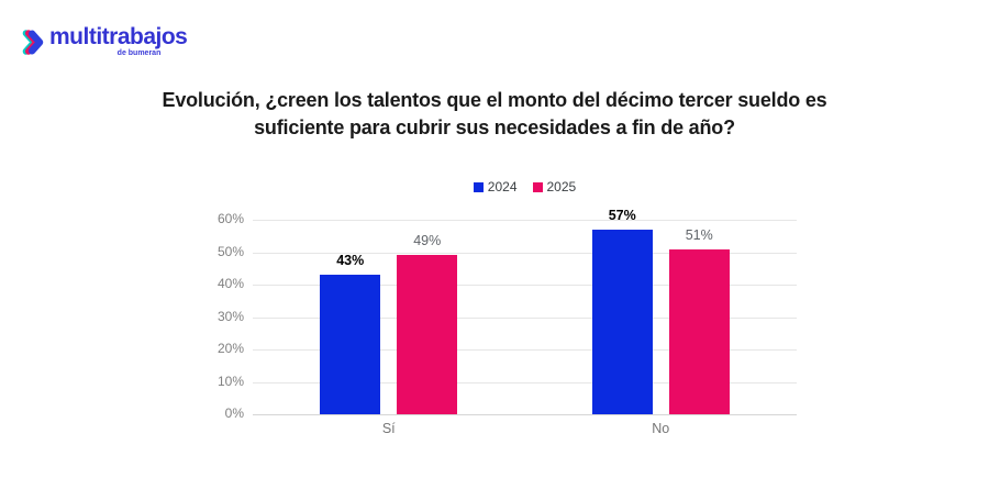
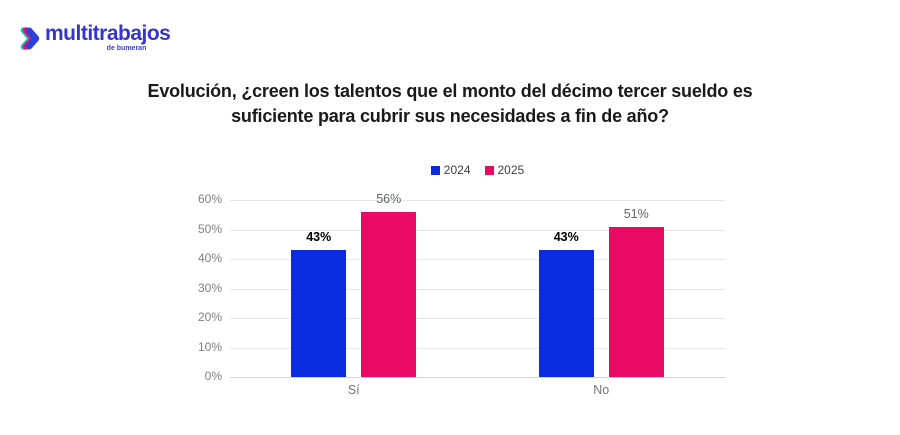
2025/Sí: 49% -> 56%
2024/No: 57% -> 43%
